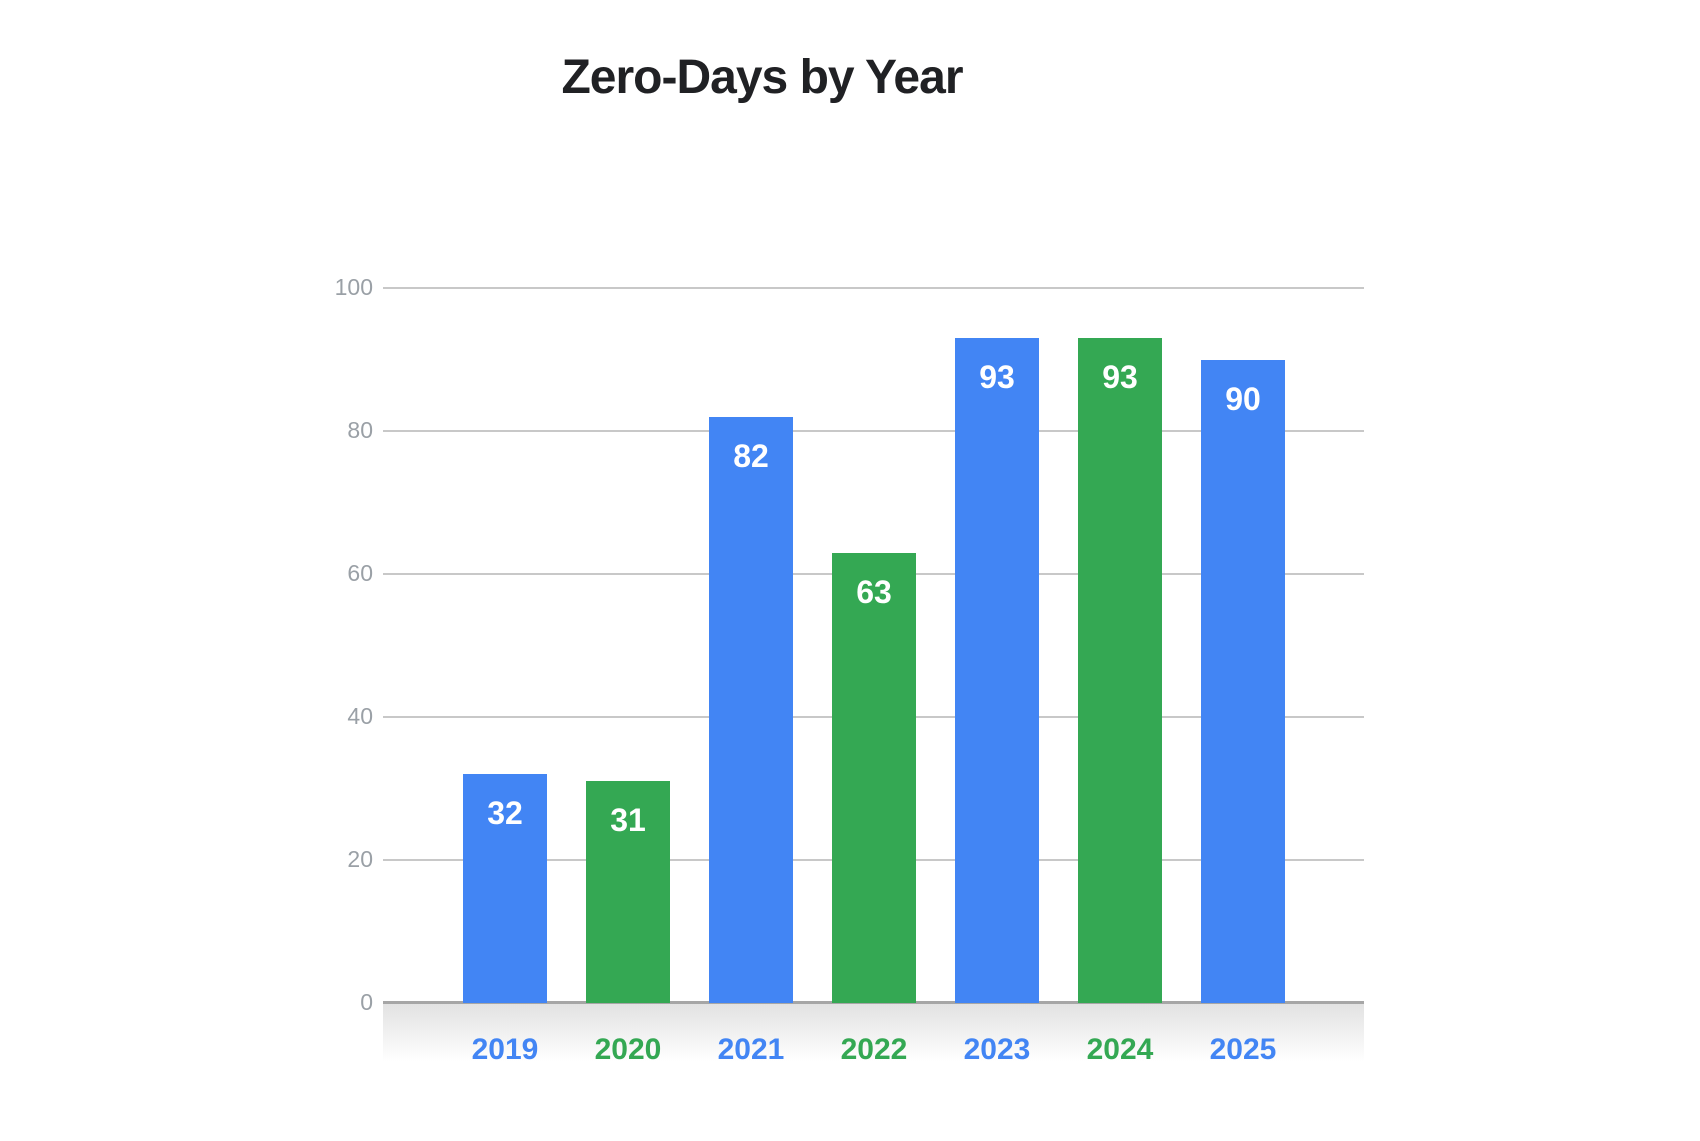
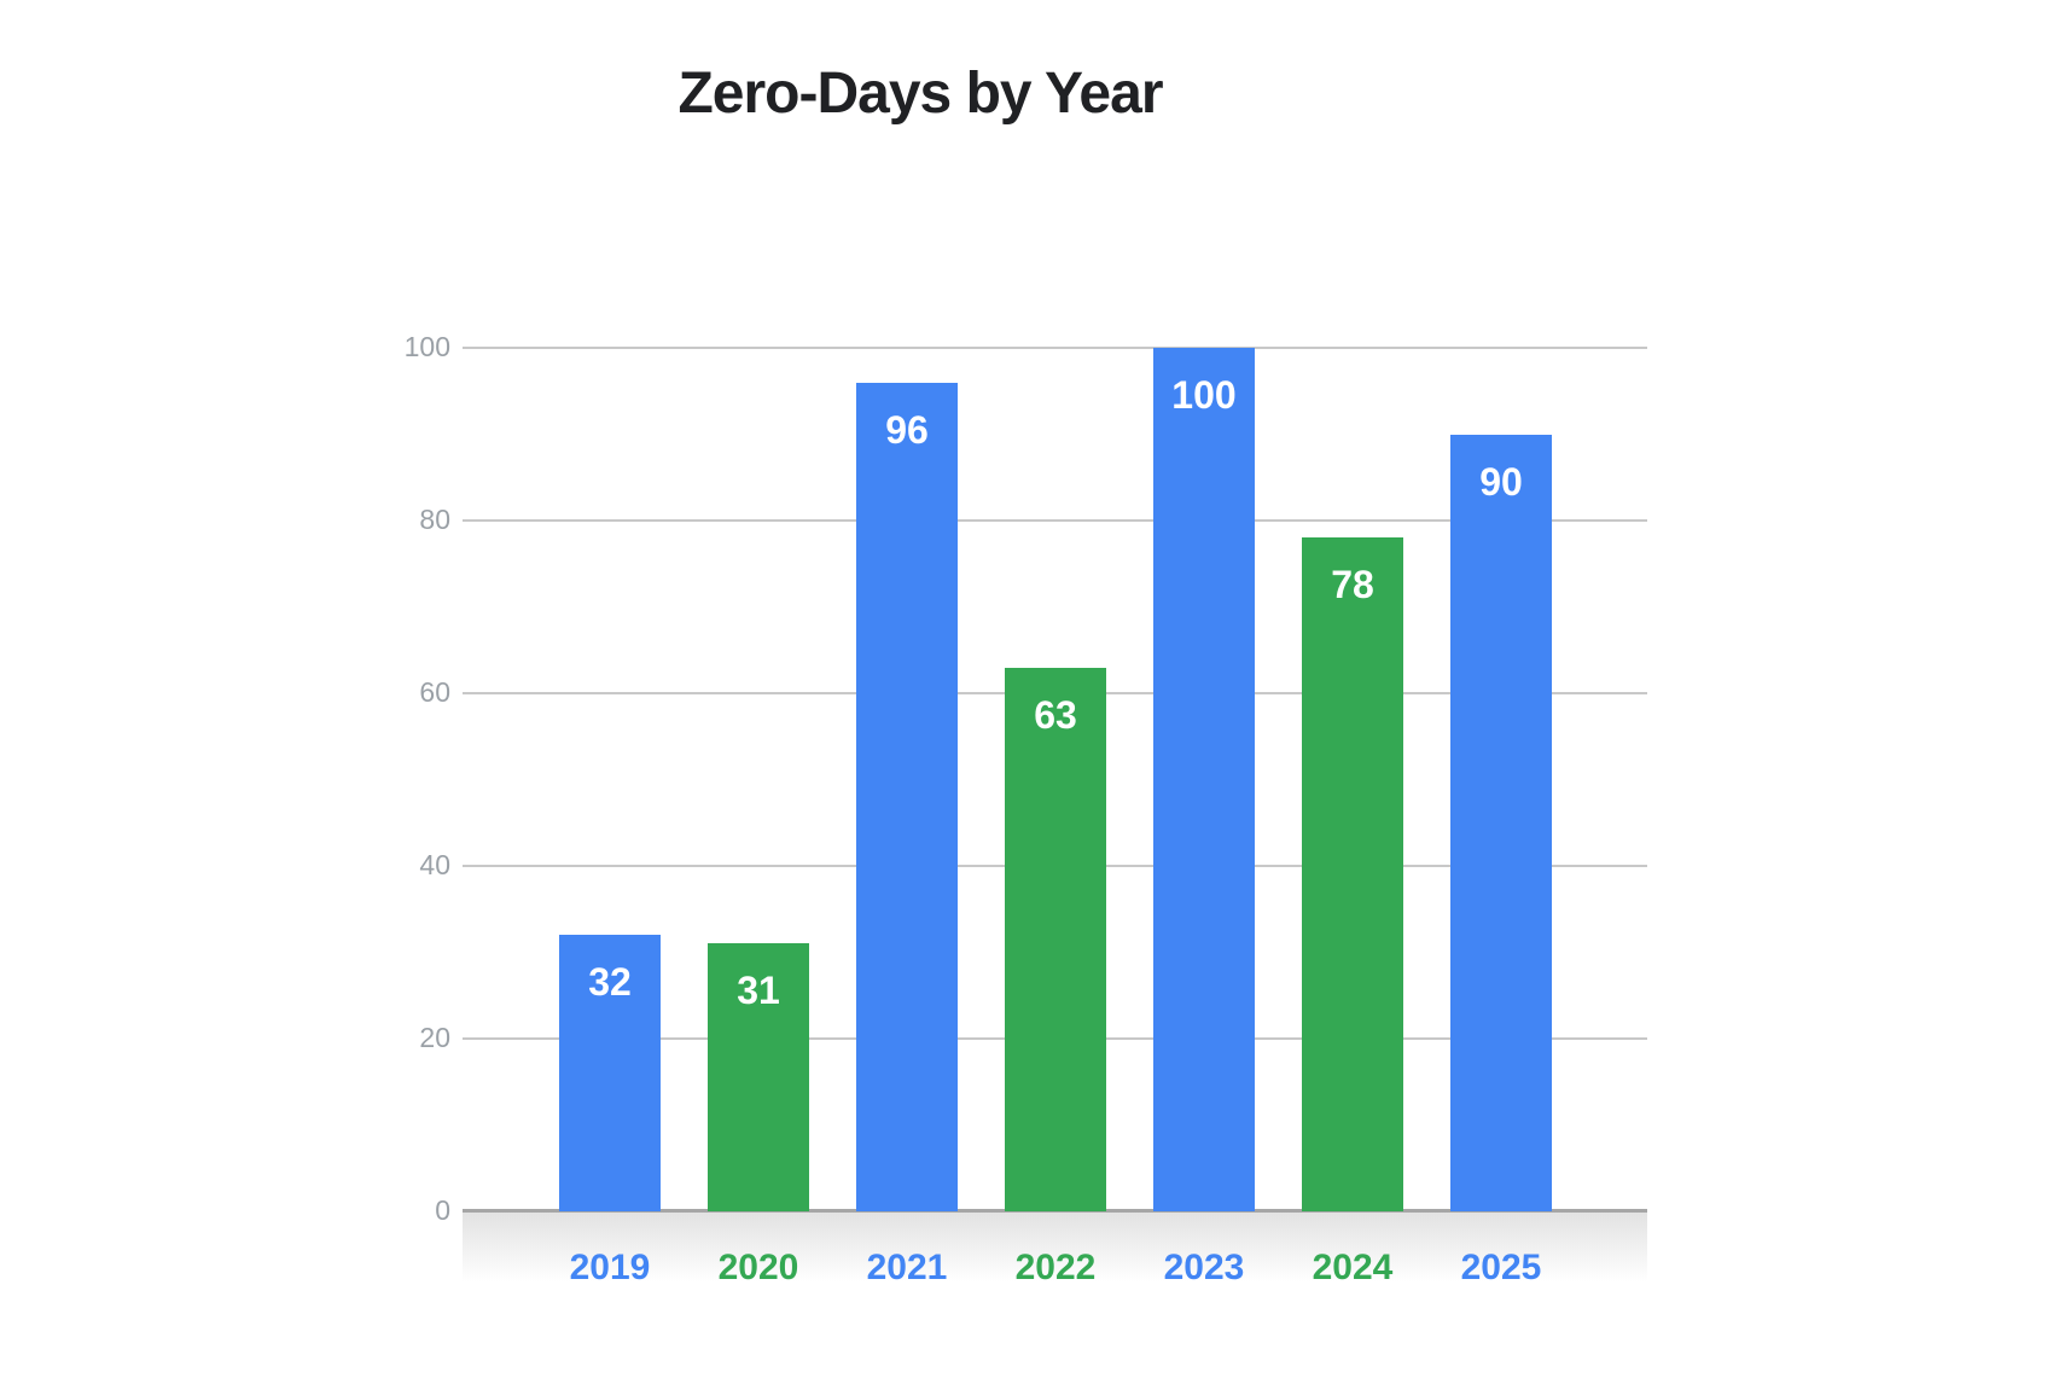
2021: 82 -> 96
2023: 93 -> 100
2024: 93 -> 78
